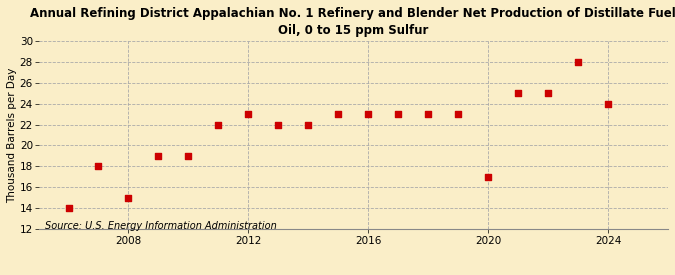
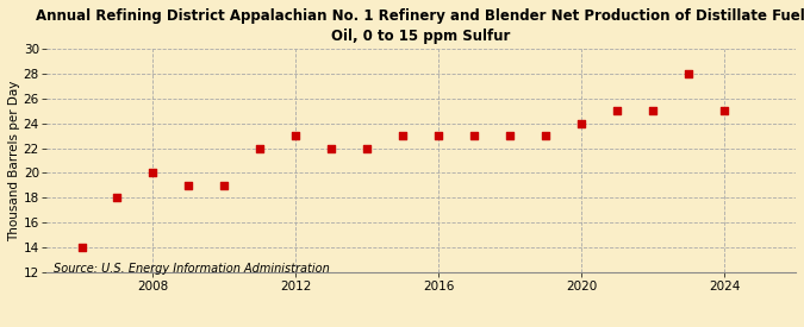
2008: 15 -> 20
2020: 17 -> 24
2024: 24 -> 25
